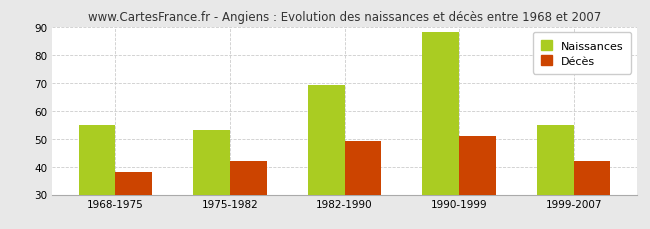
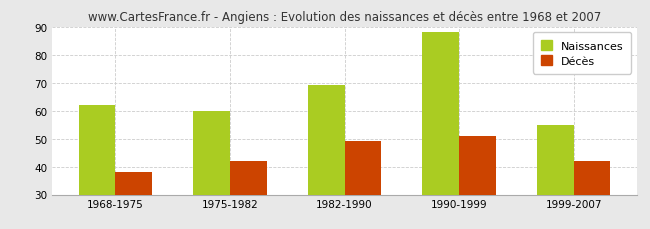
Naissances/1968-1975: 55 -> 62
Naissances/1975-1982: 53 -> 60
